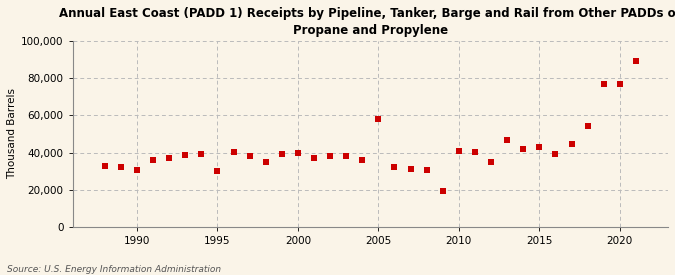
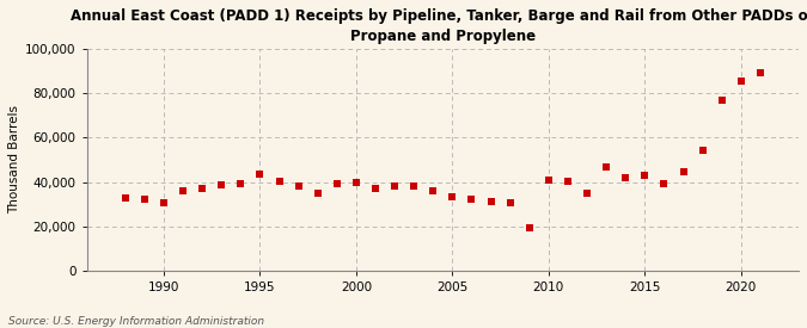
1995: 30,000 -> 44,000
2005: 58,000 -> 34,000
2020: 77,000 -> 86,000
